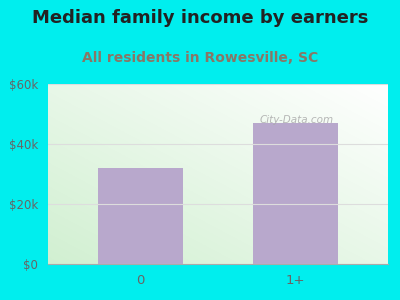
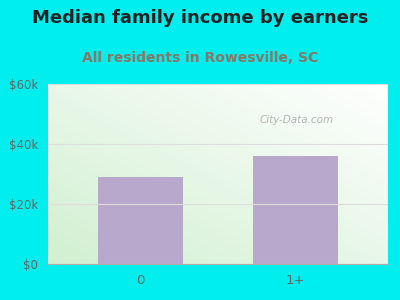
0: $32k -> $29k
1+: $47k -> $36k
